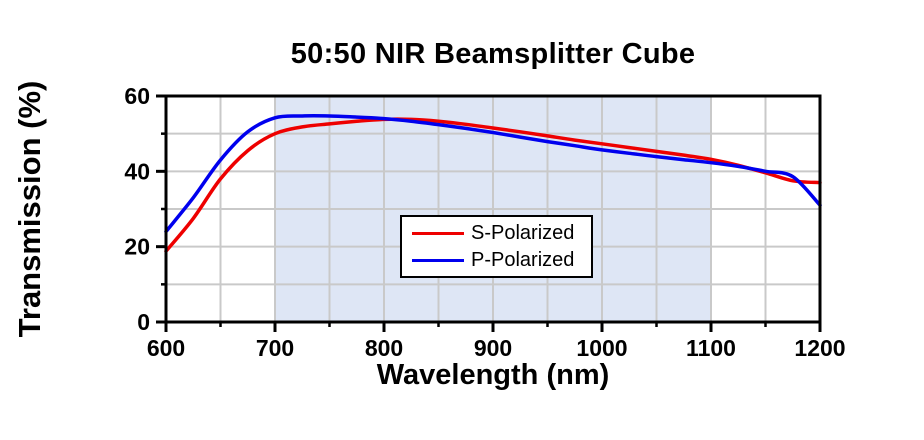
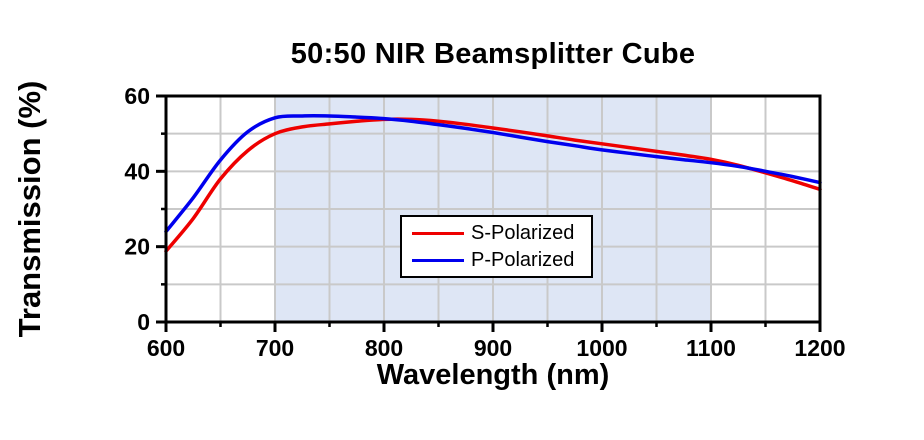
S-Polarized/1200: 37 -> 35
P-Polarized/1200: 31 -> 37
